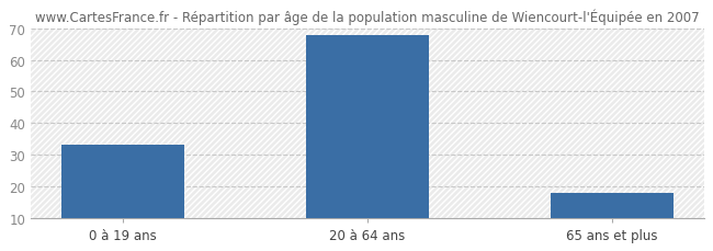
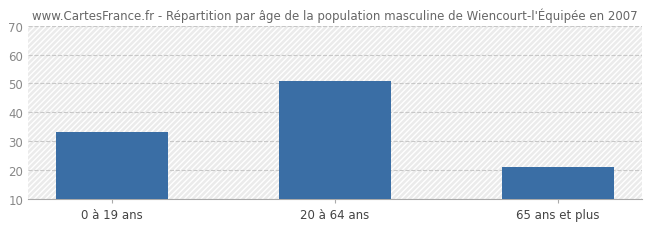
20 à 64 ans: 68 -> 51
65 ans et plus: 18 -> 21
